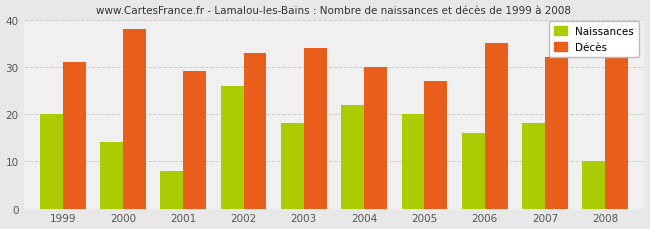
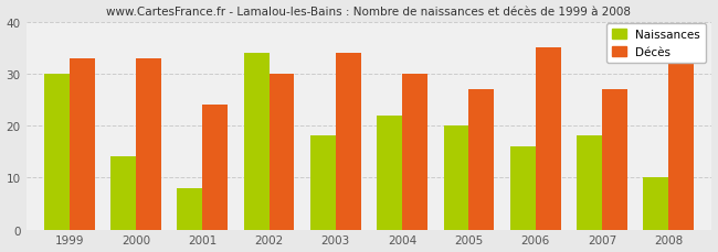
Naissances/1999: 20 -> 30
Décès/1999: 31 -> 33
Décès/2000: 38 -> 33
Décès/2001: 29 -> 24
Naissances/2002: 26 -> 34
Décès/2002: 33 -> 30
Décès/2007: 32 -> 27
